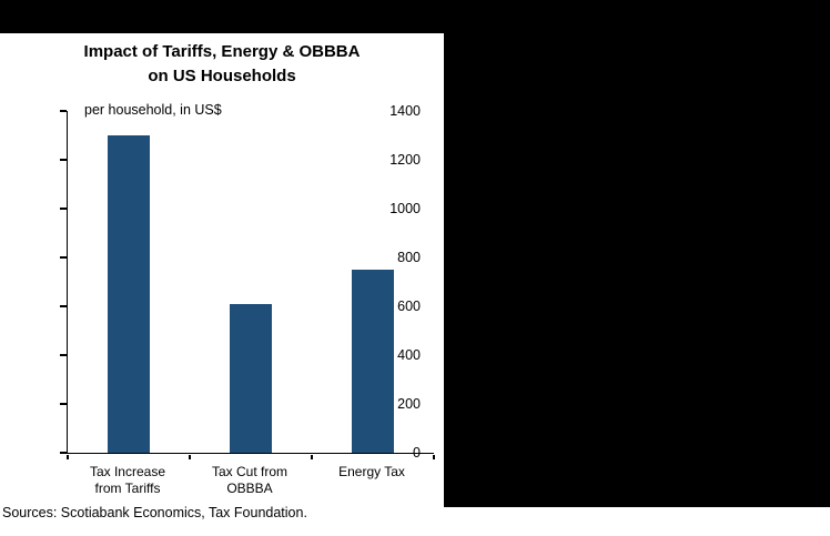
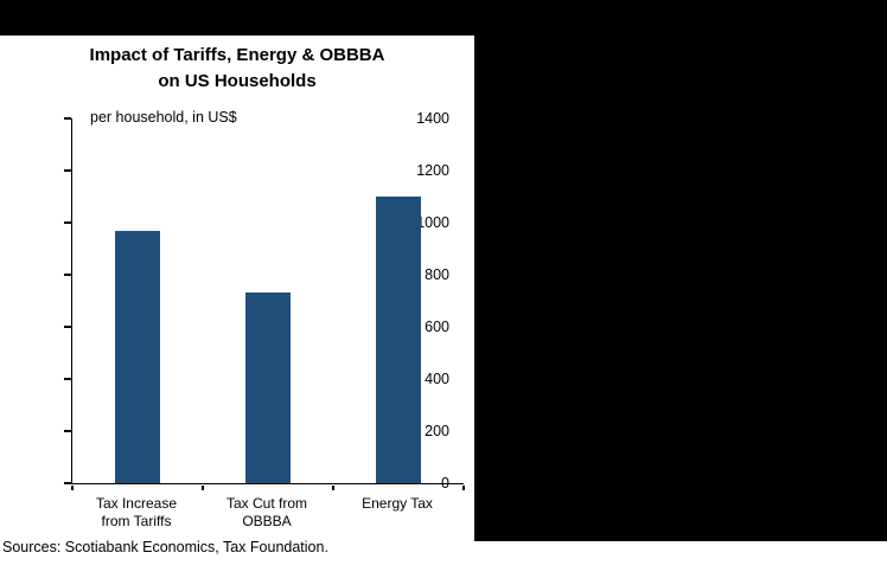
Tax Increase from Tariffs: 1300 -> 970
Tax Cut from OBBBA: 610 -> 730
Energy Tax: 750 -> 1100
